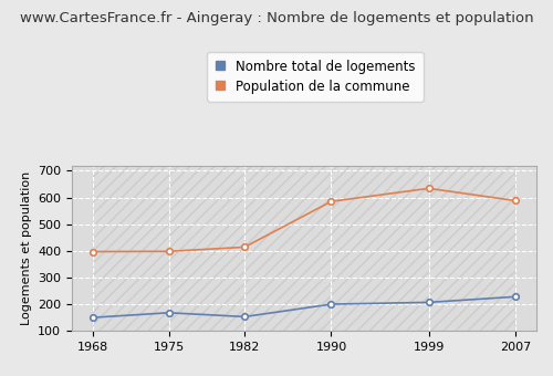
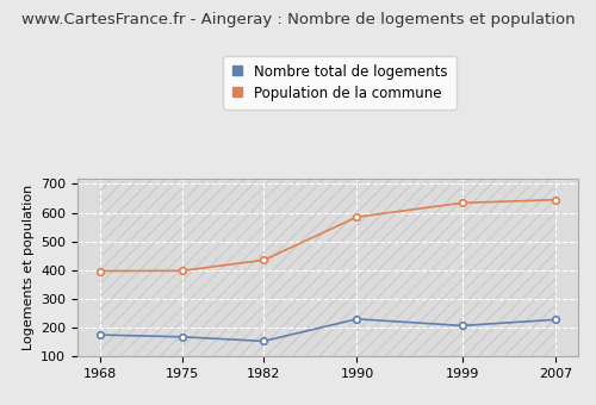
Nombre total de logements/1968: 150 -> 175
Population de la commune/1982: 414 -> 435
Nombre total de logements/1990: 200 -> 230
Population de la commune/2007: 588 -> 645
